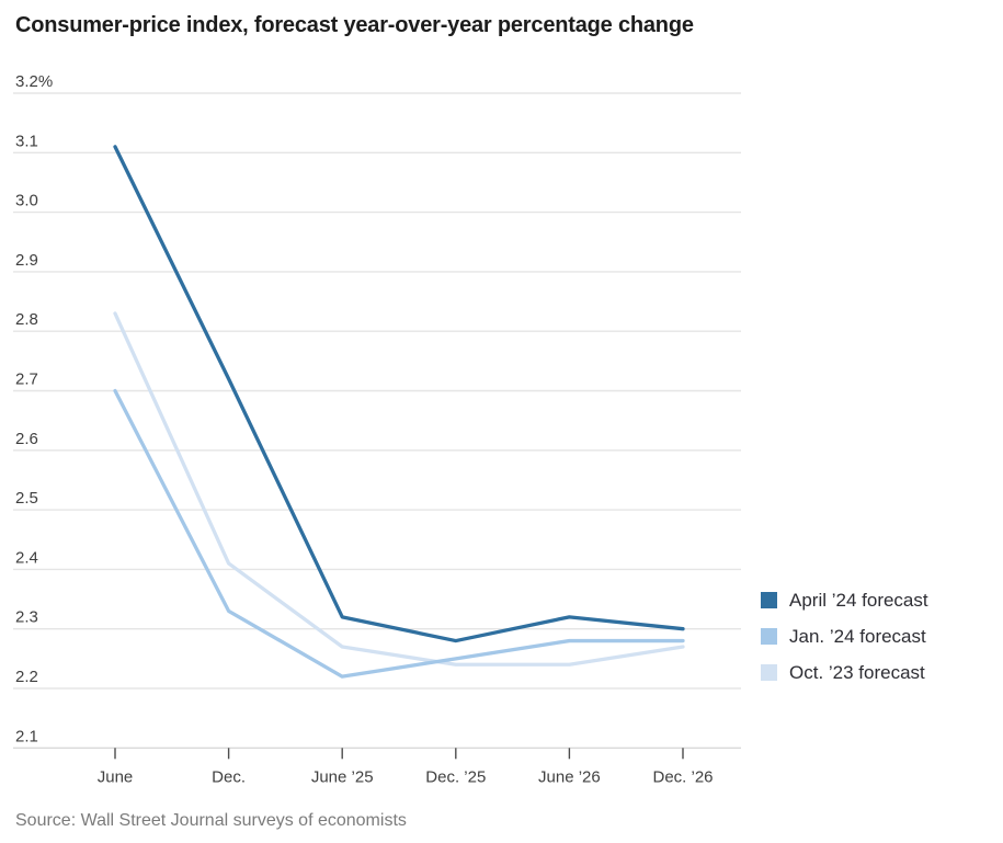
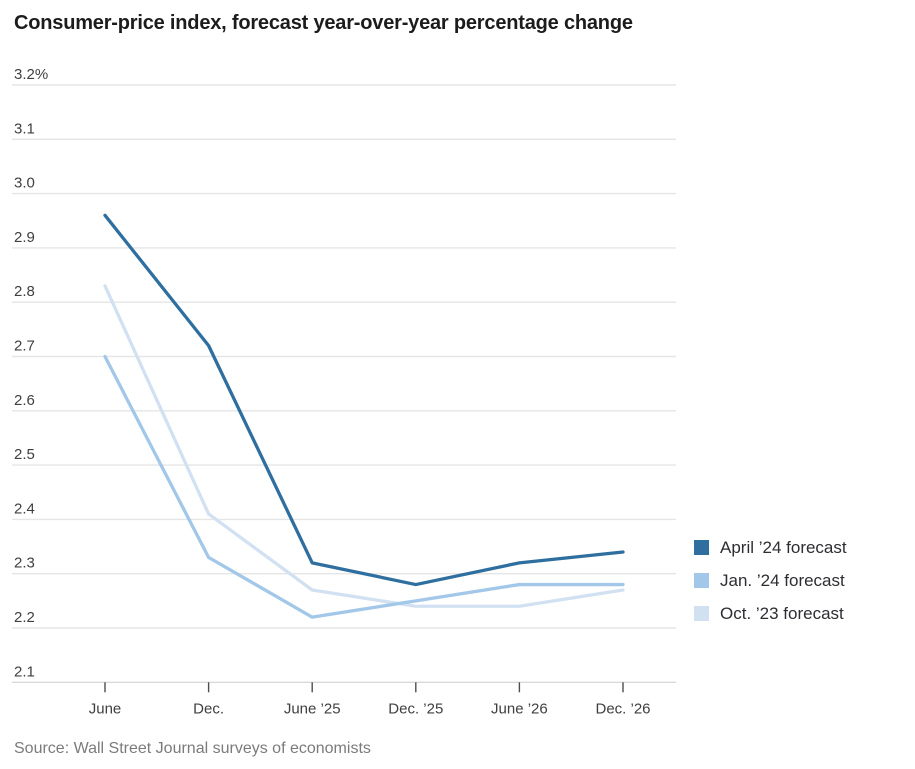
April ’24 forecast/June: 3.11% -> 2.96%
April ’24 forecast/Dec. ’26: 2.30% -> 2.34%
